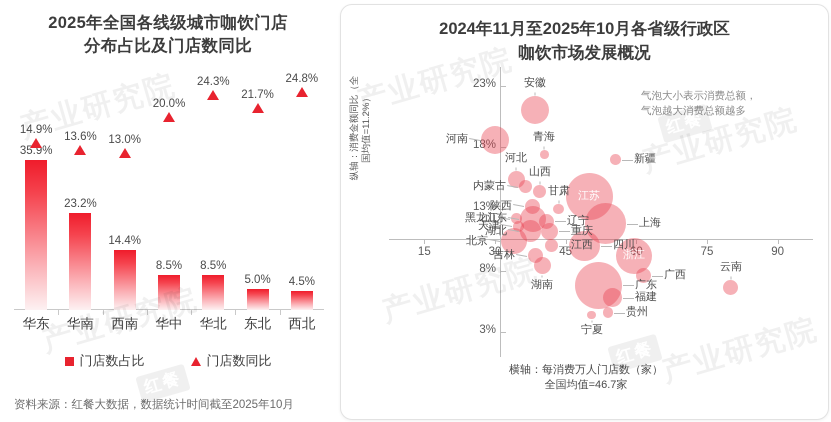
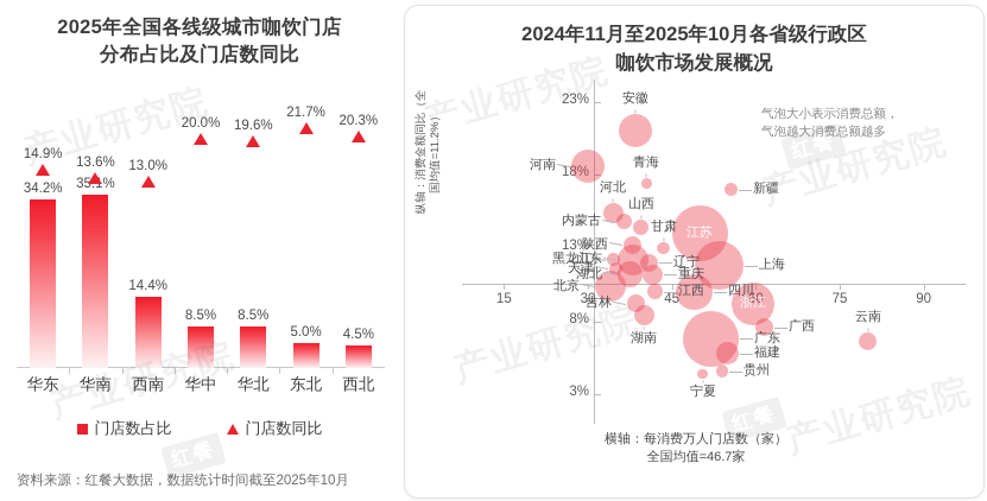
2025年全国各线级城市咖饮门店分布占比及门店数同比/门店数占比/华东: 35.9% -> 34.2%
2025年全国各线级城市咖饮门店分布占比及门店数同比/门店数占比/华南: 23.2% -> 35.1%
2025年全国各线级城市咖饮门店分布占比及门店数同比/门店数同比/华北: 24.3% -> 19.6%
2025年全国各线级城市咖饮门店分布占比及门店数同比/门店数同比/西北: 24.8% -> 20.3%
